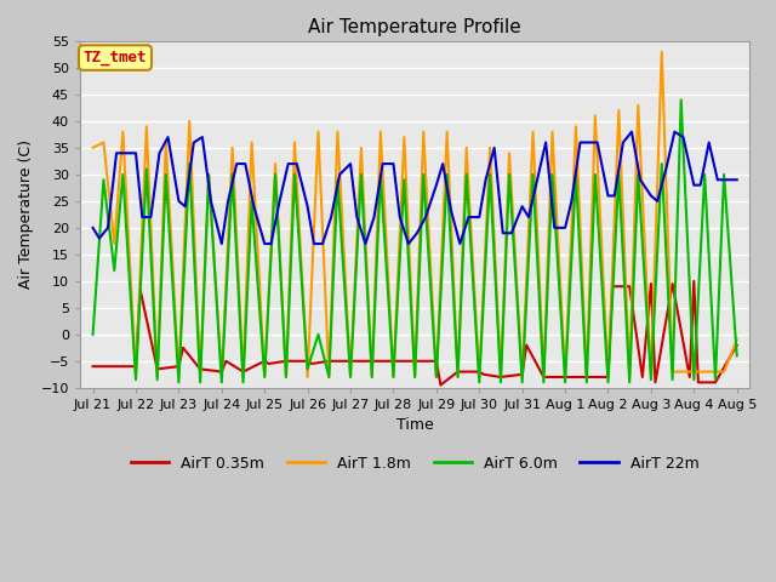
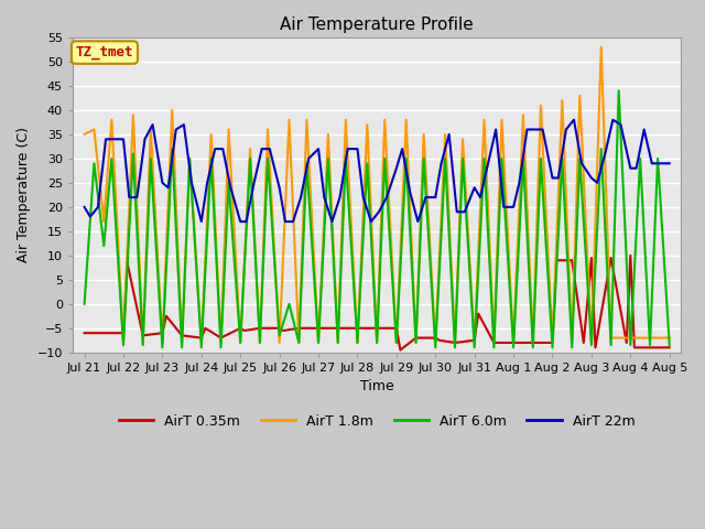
AirT 0.35m/Aug 5: -2.0 -> -9.0
AirT 1.8m/Aug 5: -1 -> -7
AirT 6.0m/Aug 5: -4.0 -> -8.5
